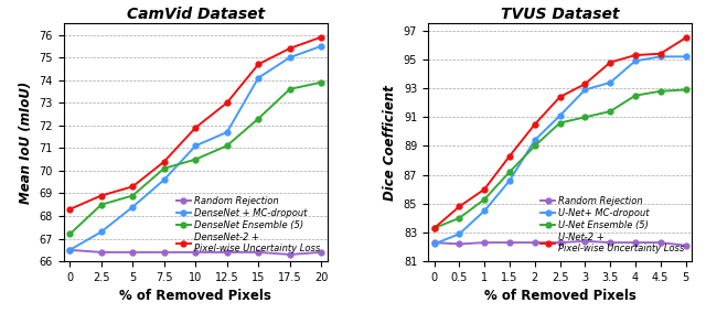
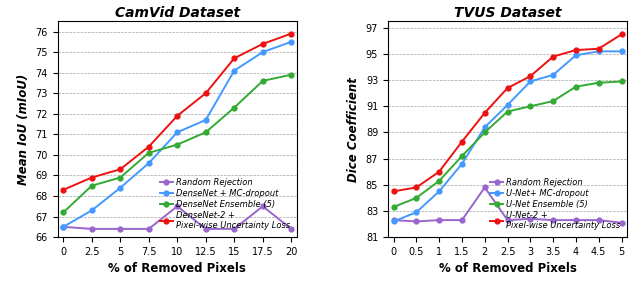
CamVid Dataset/Random Rejection/10: 66.4 -> 67.5
CamVid Dataset/Random Rejection/17.5: 66.3 -> 67.5
TVUS Dataset/U-Net-2 + Pixel-wise Uncertainty Loss/0: 83.3 -> 84.5
TVUS Dataset/Random Rejection/2: 82.3 -> 84.8
